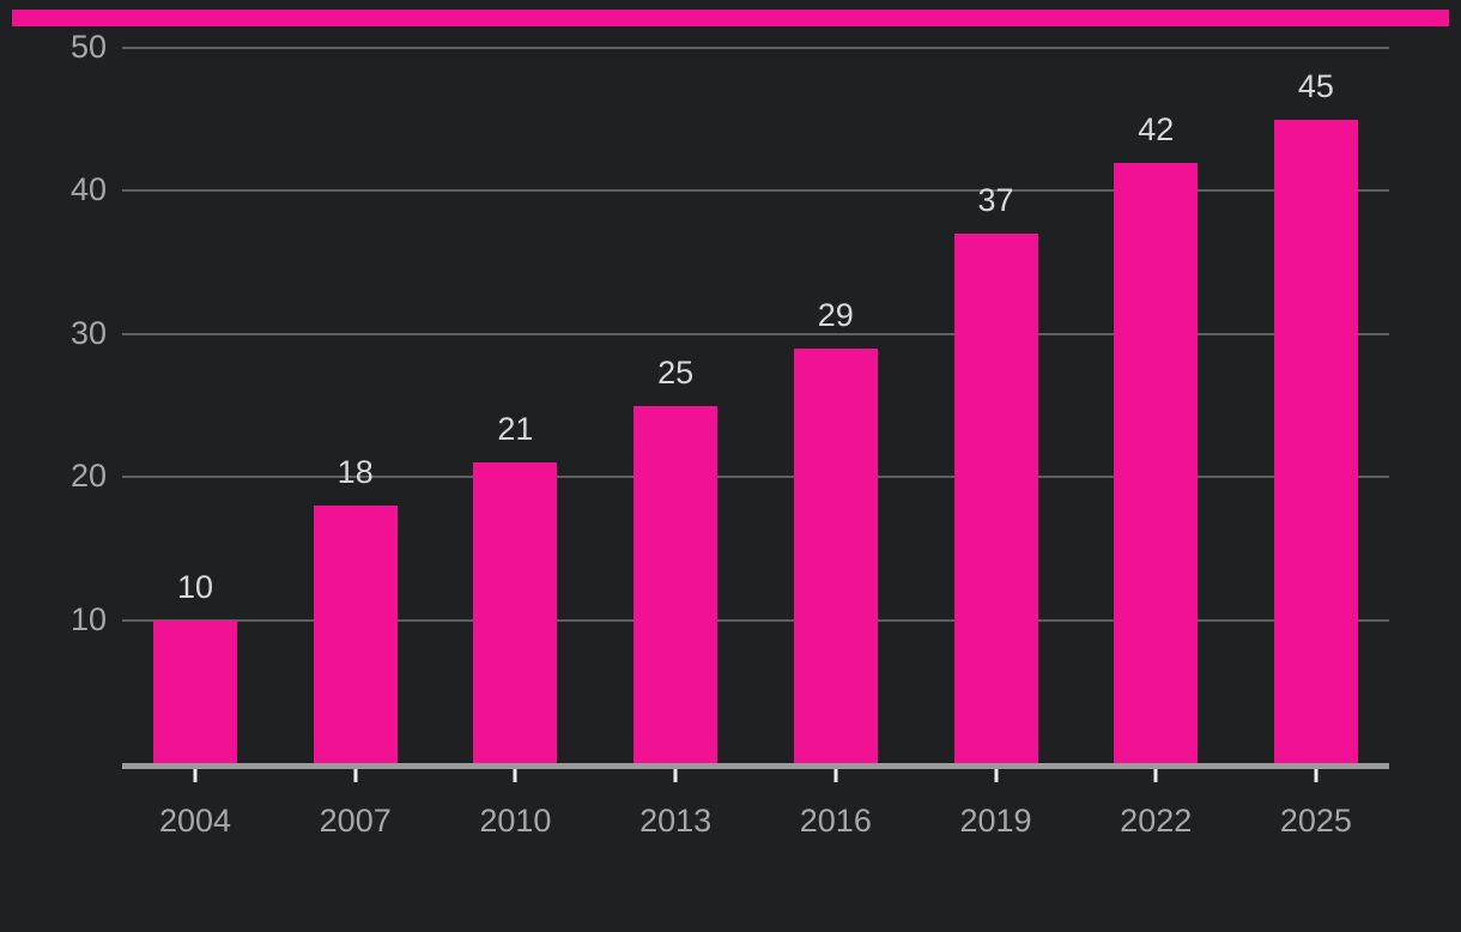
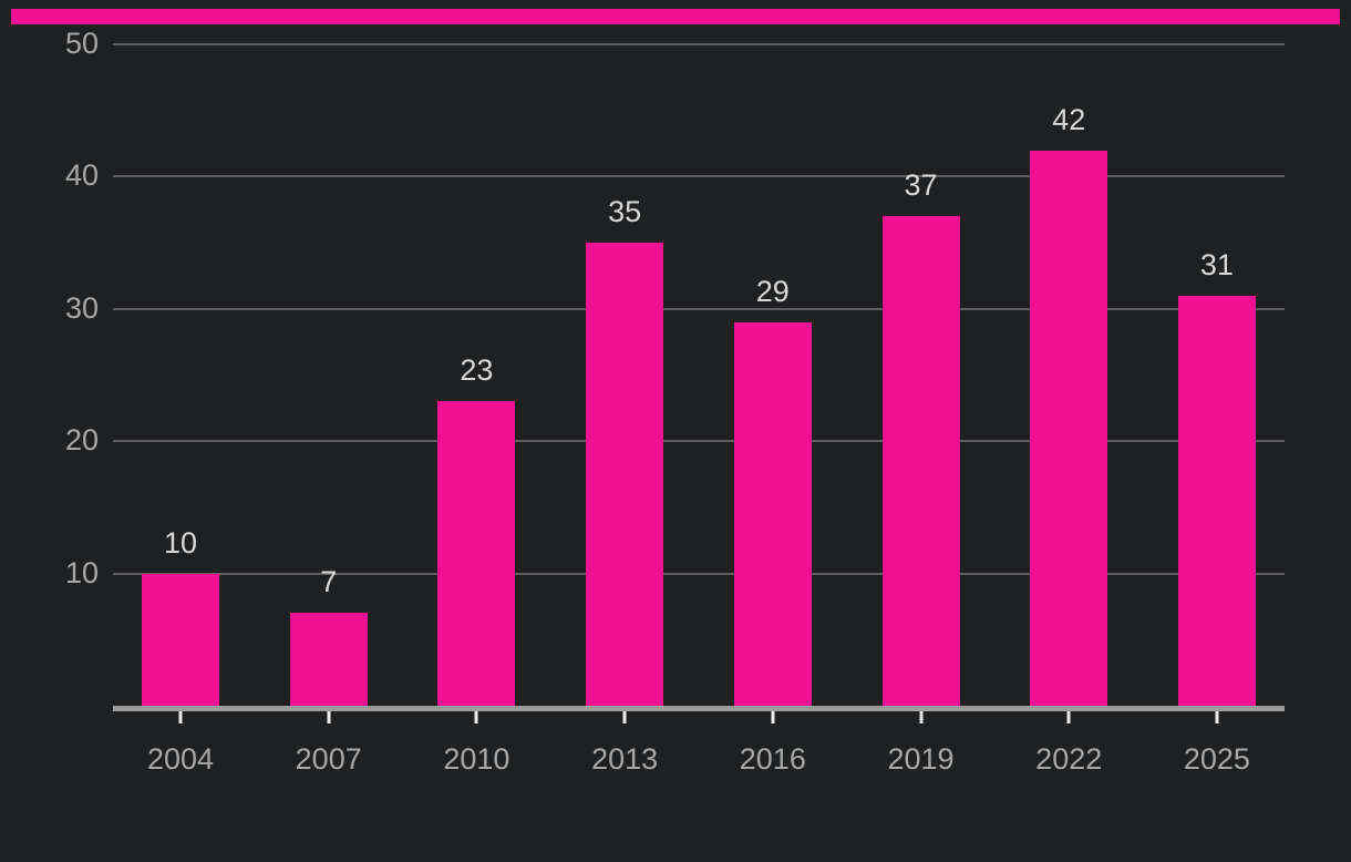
2007: 18 -> 7
2010: 21 -> 23
2013: 25 -> 35
2025: 45 -> 31
